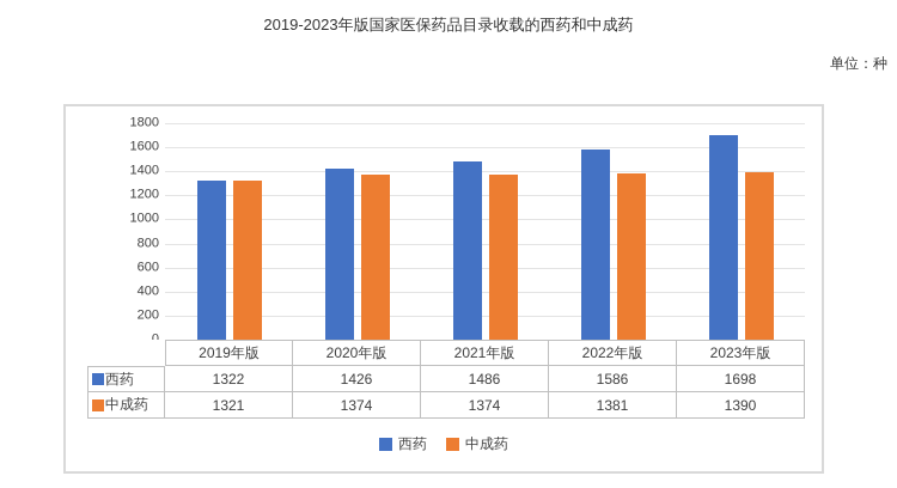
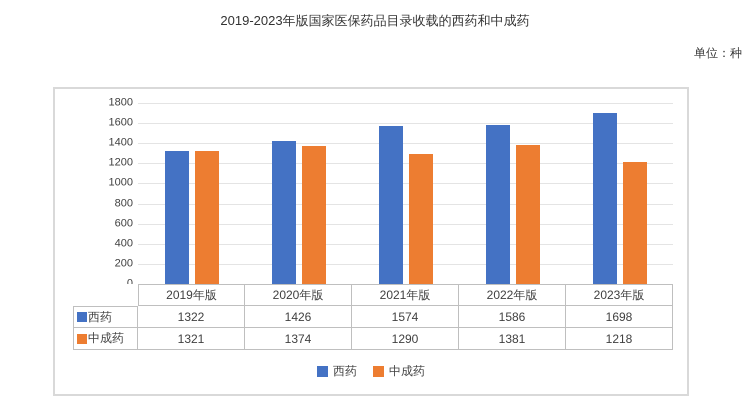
西药/2021年版: 1486 -> 1574
中成药/2021年版: 1374 -> 1290
中成药/2023年版: 1390 -> 1218
